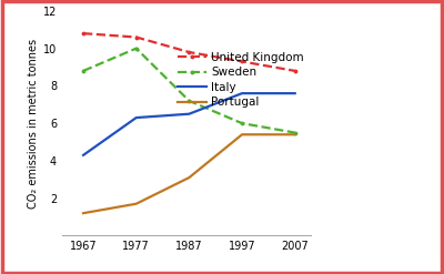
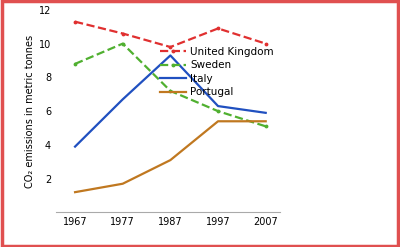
United Kingdom/1967: 10.8 -> 11.3
Italy/1967: 4.3 -> 3.9
Italy/1977: 6.3 -> 6.7
Italy/1987: 6.5 -> 9.3
United Kingdom/1997: 9.3 -> 10.9
Italy/1997: 7.6 -> 6.3
United Kingdom/2007: 8.8 -> 10.0
Sweden/2007: 5.5 -> 5.1
Italy/2007: 7.6 -> 5.9
